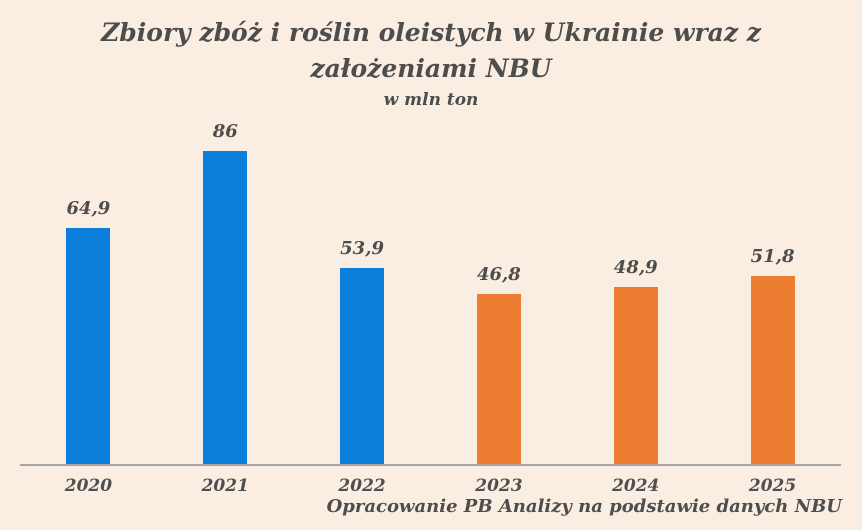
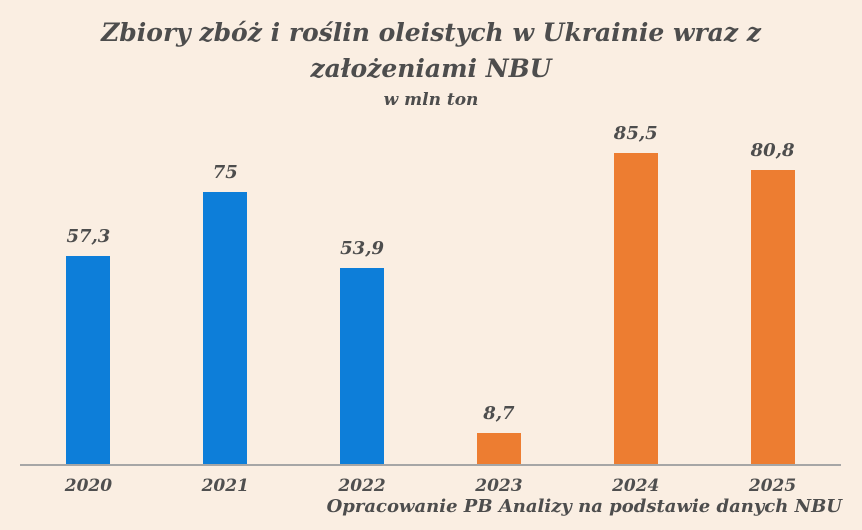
2020: 64,9 -> 57,3
2021: 86 -> 75
2023: 46,8 -> 8,7
2024: 48,9 -> 85,5
2025: 51,8 -> 80,8
